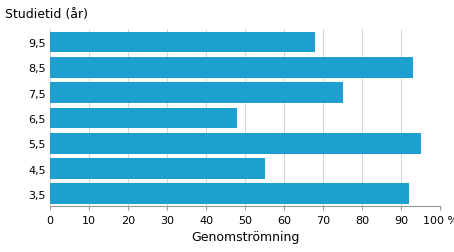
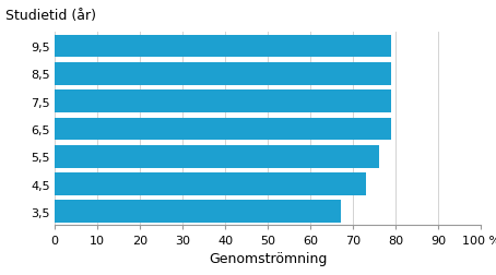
9,5: 68 -> 79
8,5: 93 -> 79
7,5: 75 -> 79
6,5: 48 -> 79
5,5: 95 -> 76
4,5: 55 -> 73
3,5: 92 -> 67
